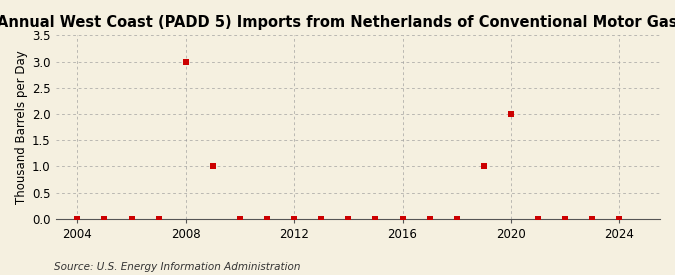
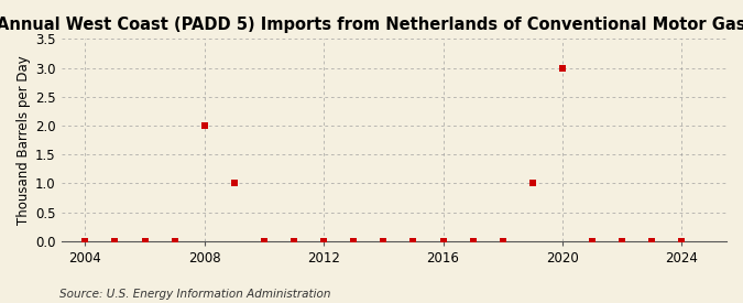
2008: 3 -> 2
2020: 2 -> 3
